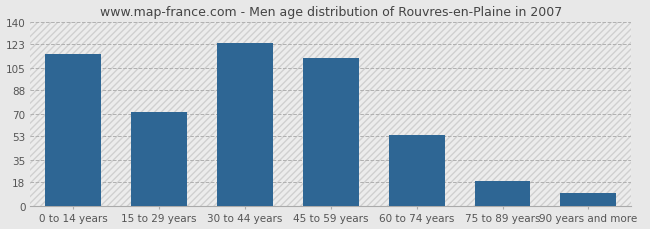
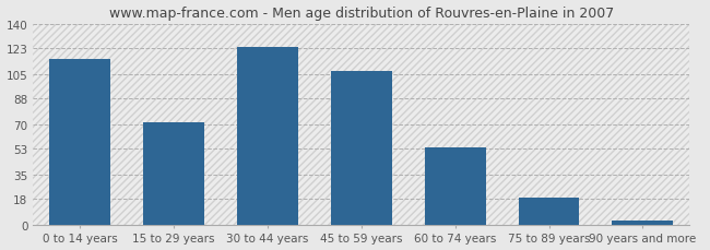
45 to 59 years: 112 -> 107
90 years and more: 10 -> 3
